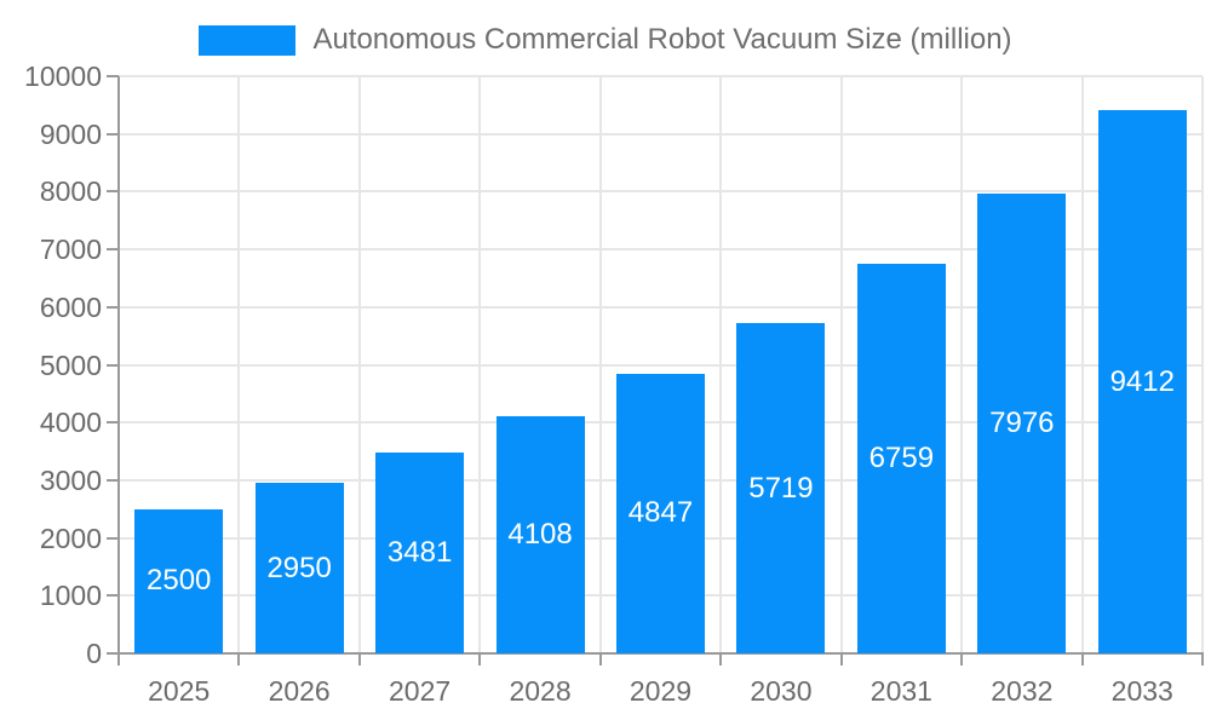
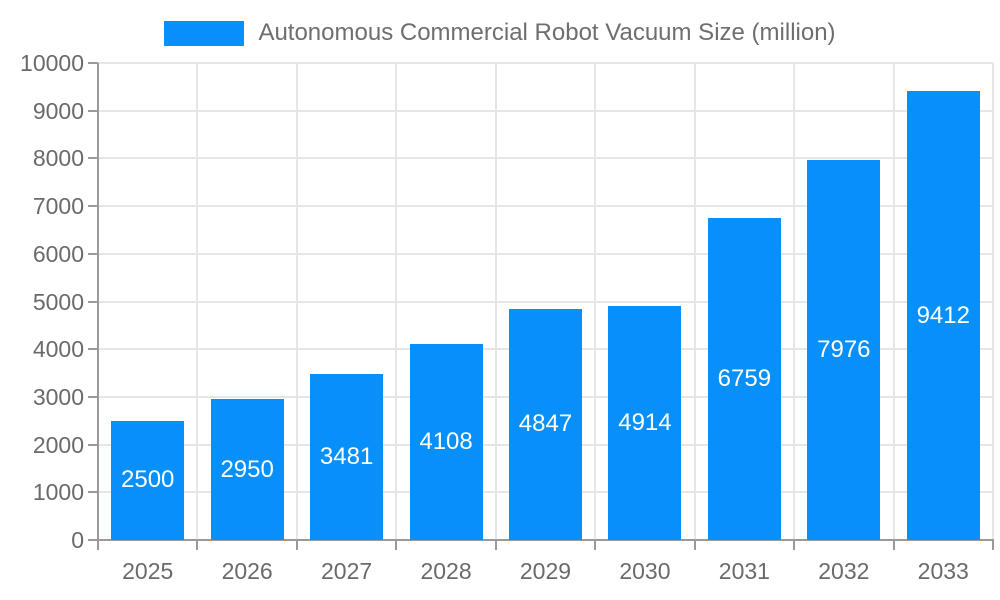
2030: 5719 -> 4914
